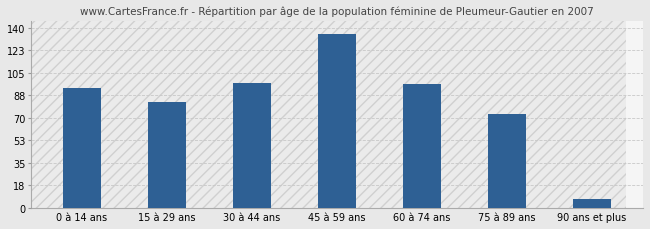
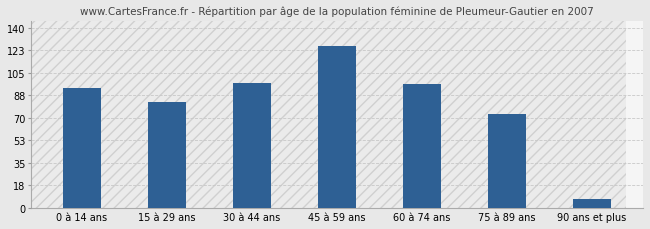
45 à 59 ans: 135 -> 126
